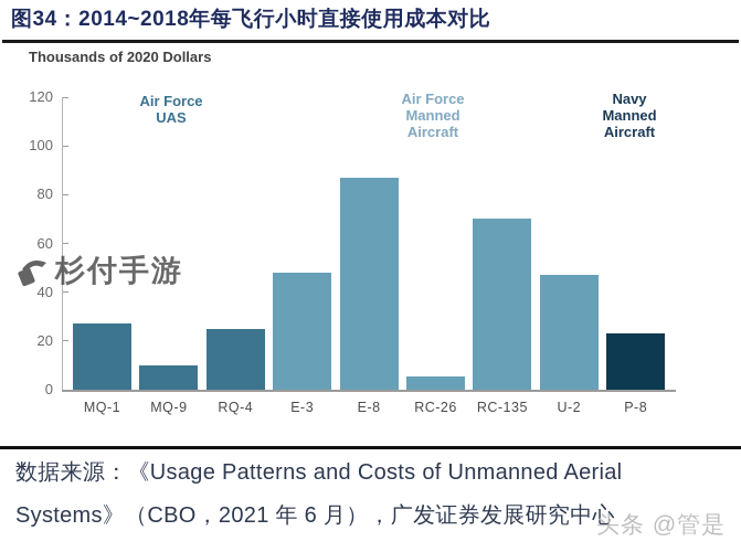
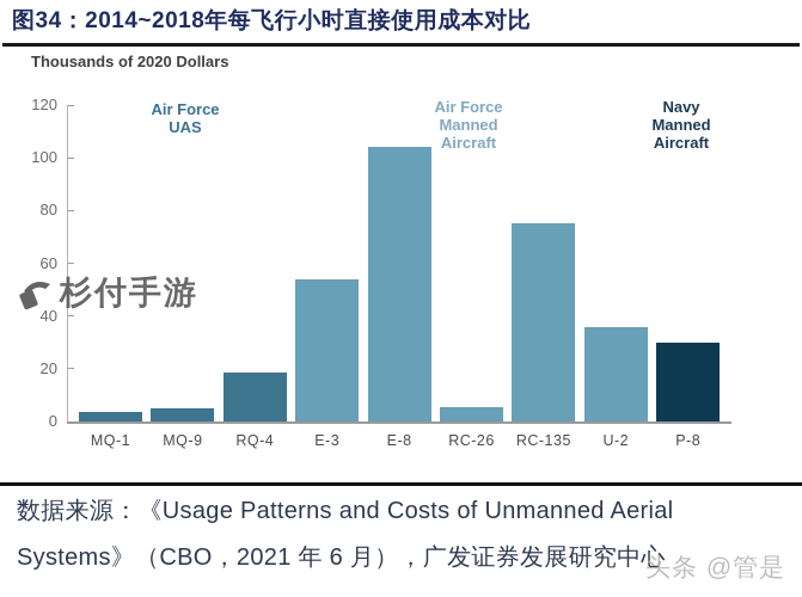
MQ-1: 27 -> 4
MQ-9: 10 -> 5
RQ-4: 25 -> 18
E-3: 48 -> 54
E-8: 87 -> 104
RC-135: 70 -> 75
U-2: 47 -> 36
P-8: 23 -> 30
